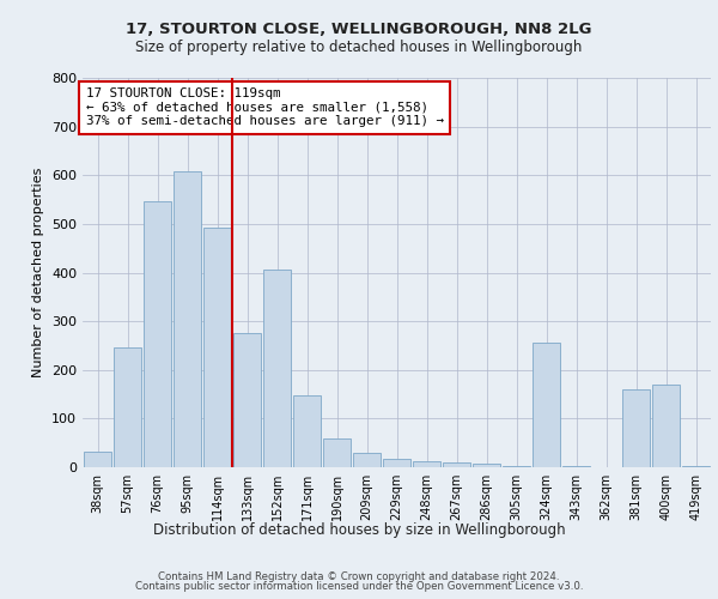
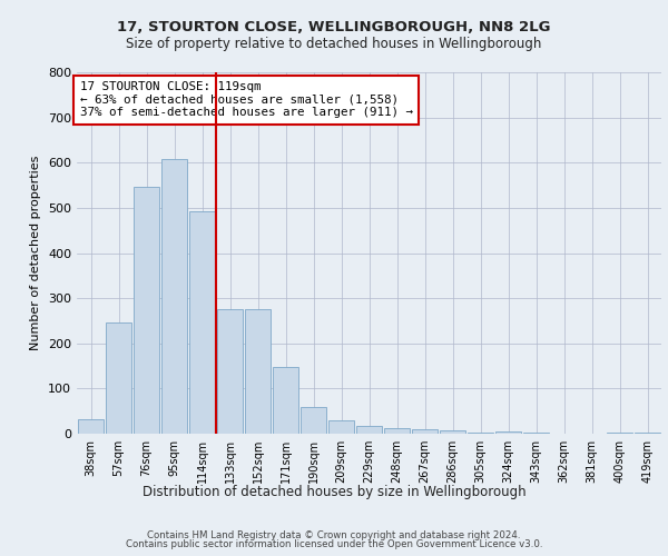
152sqm: 405 -> 275
324sqm: 255 -> 5
381sqm: 160 -> 1
400sqm: 170 -> 2
